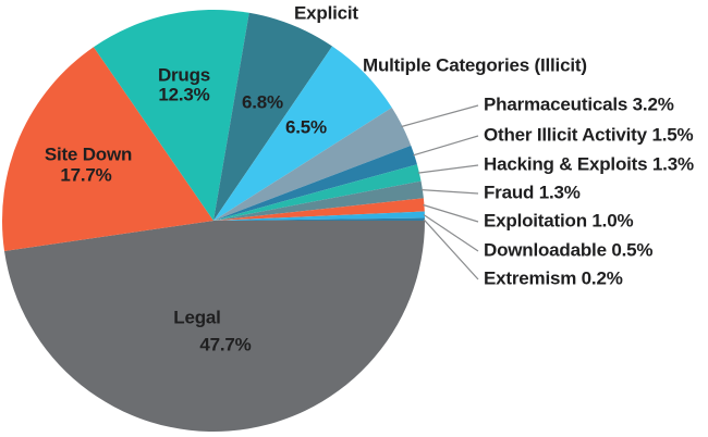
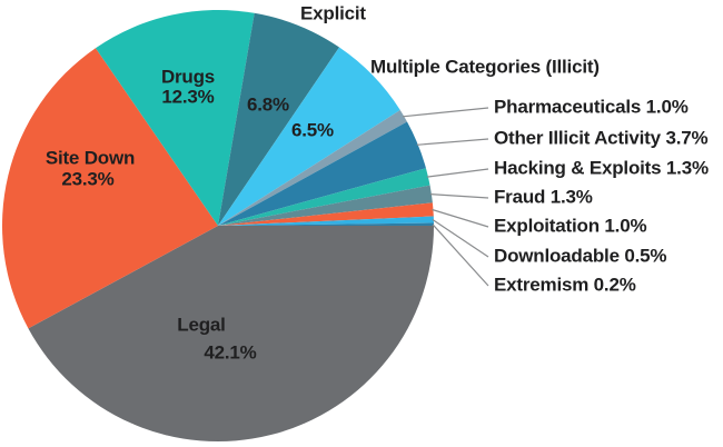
Legal: 47.7% -> 42.1%
Site Down: 17.7% -> 23.3%
Pharmaceuticals: 3.2% -> 1.0%
Other Illicit Activity: 1.5% -> 3.7%
